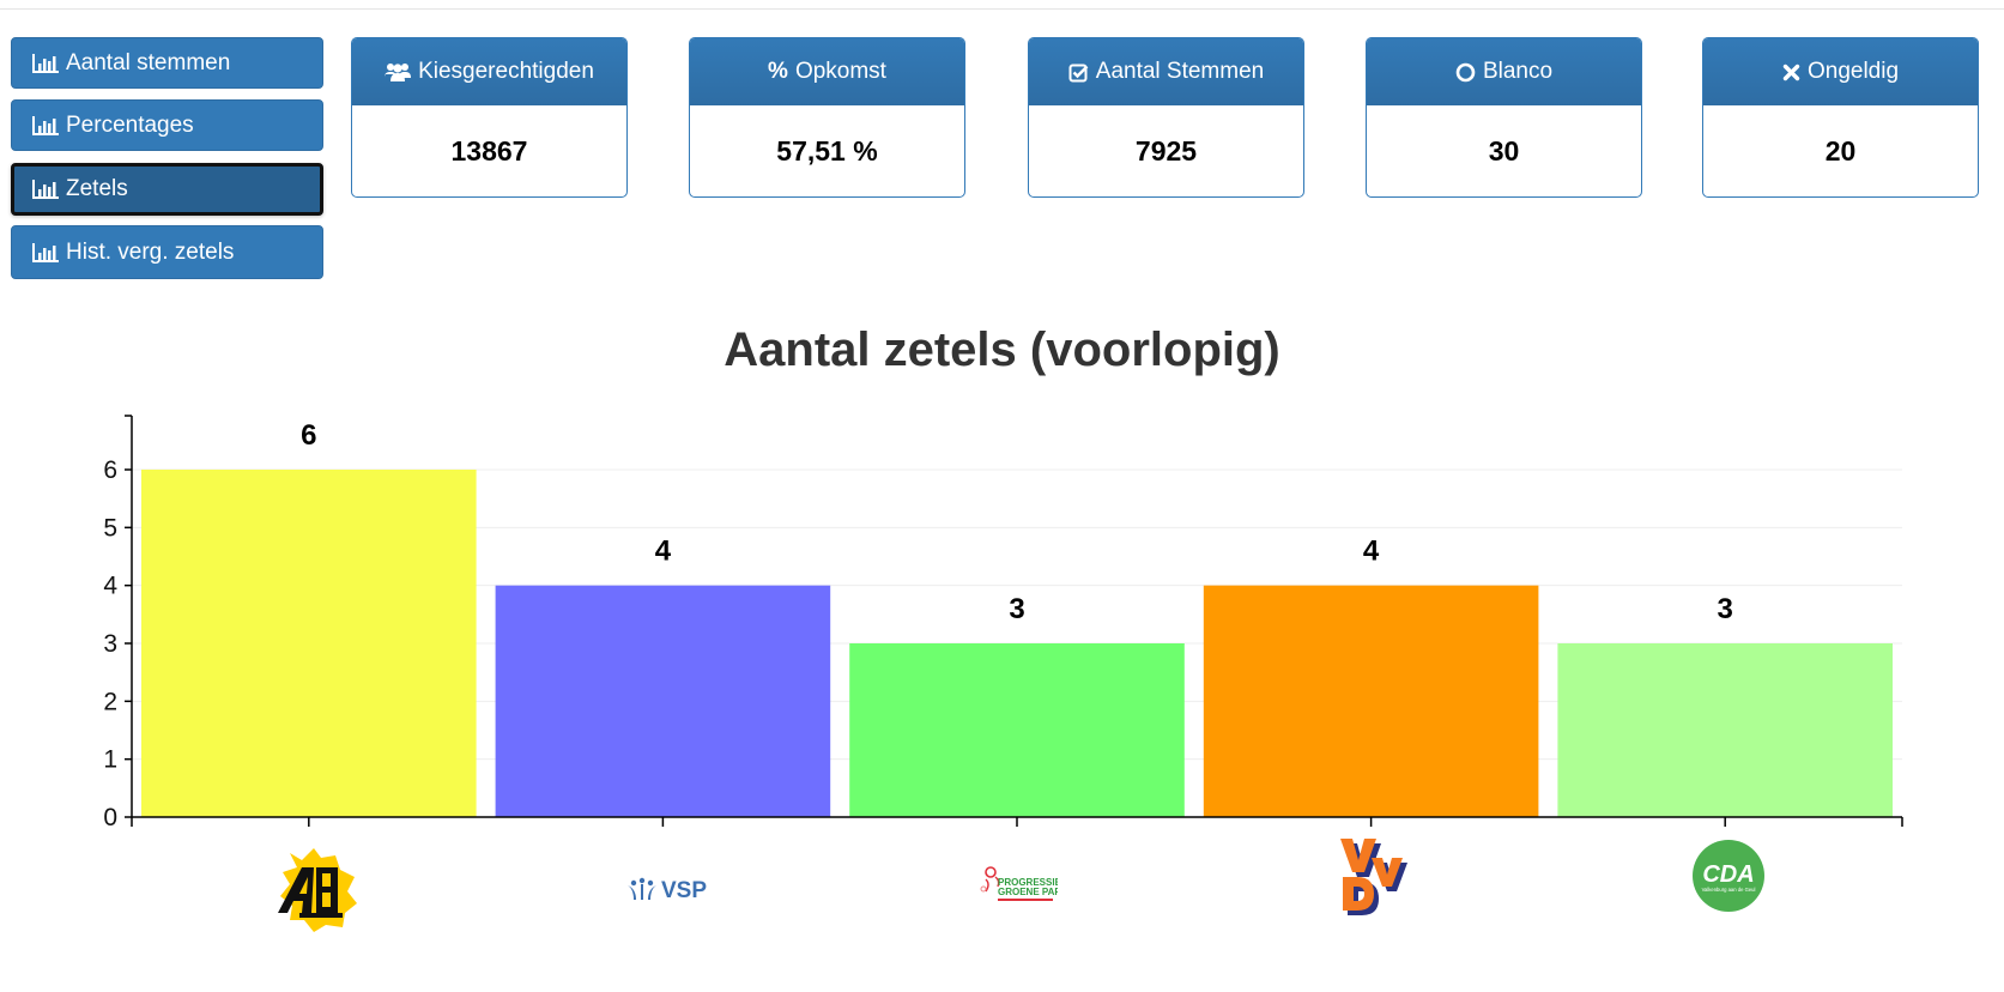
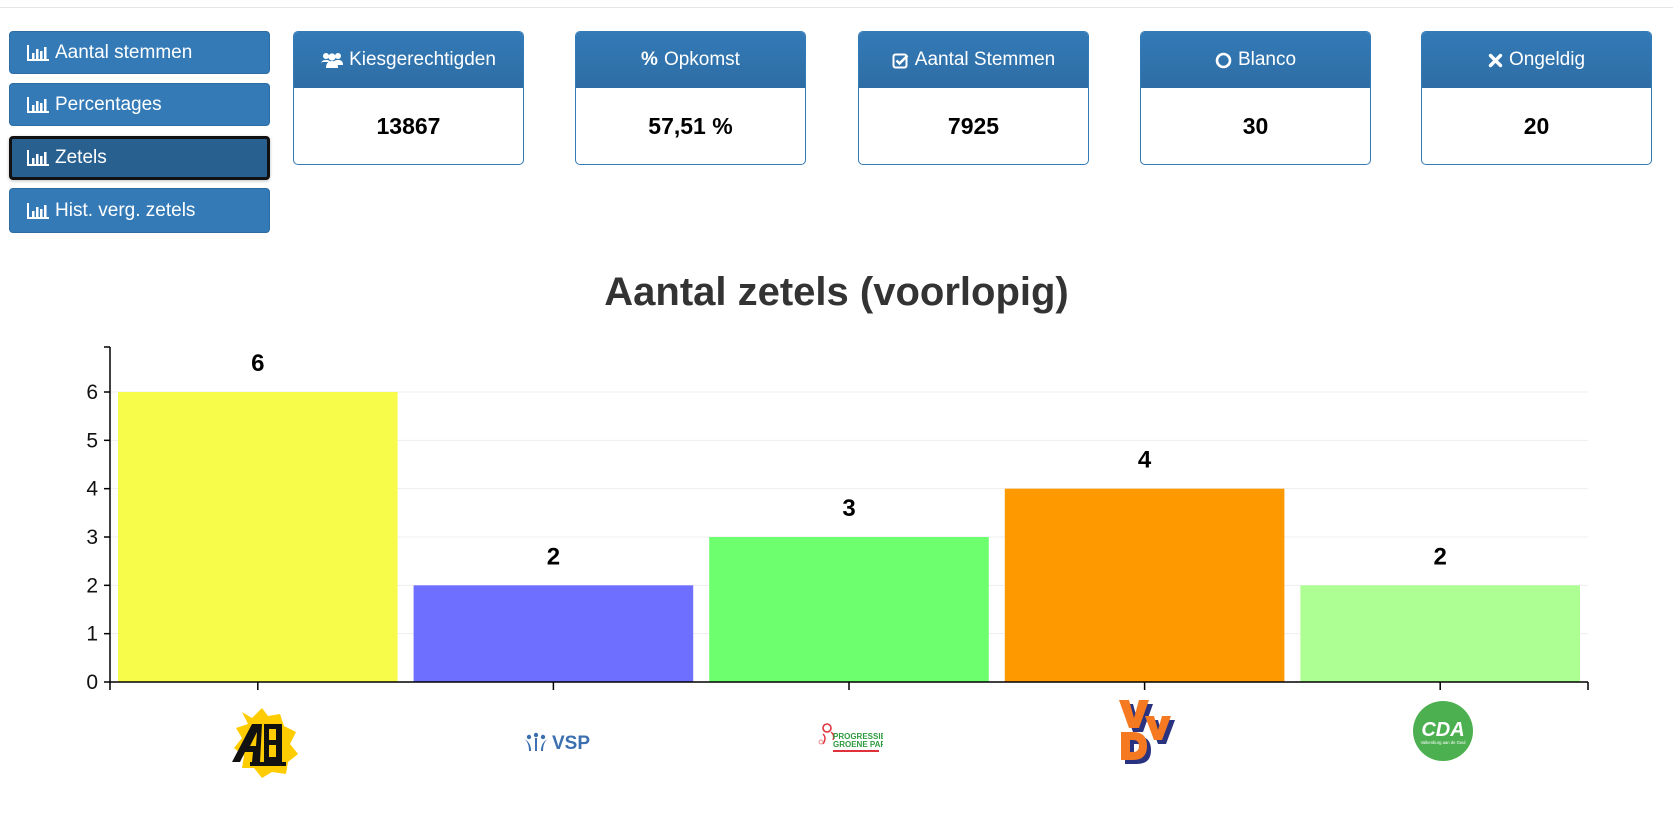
VSP: 4 -> 2
CDA: 3 -> 2
